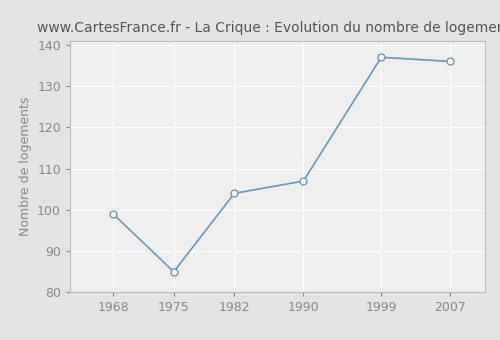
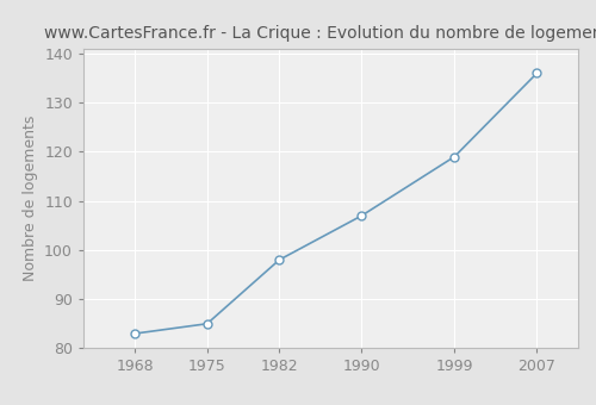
1968: 99 -> 83
1982: 104 -> 98
1999: 137 -> 119
